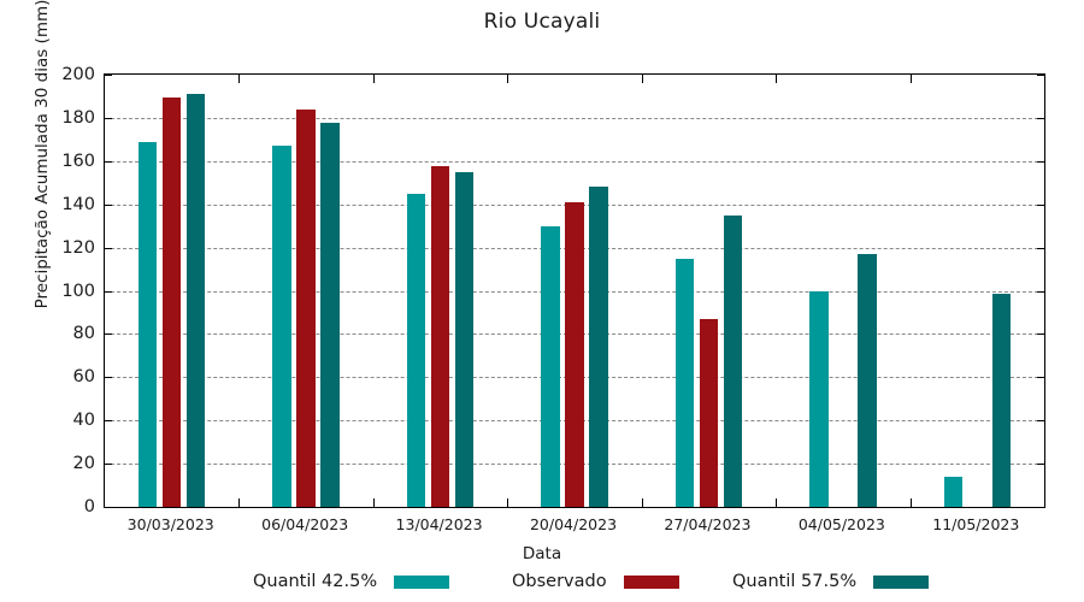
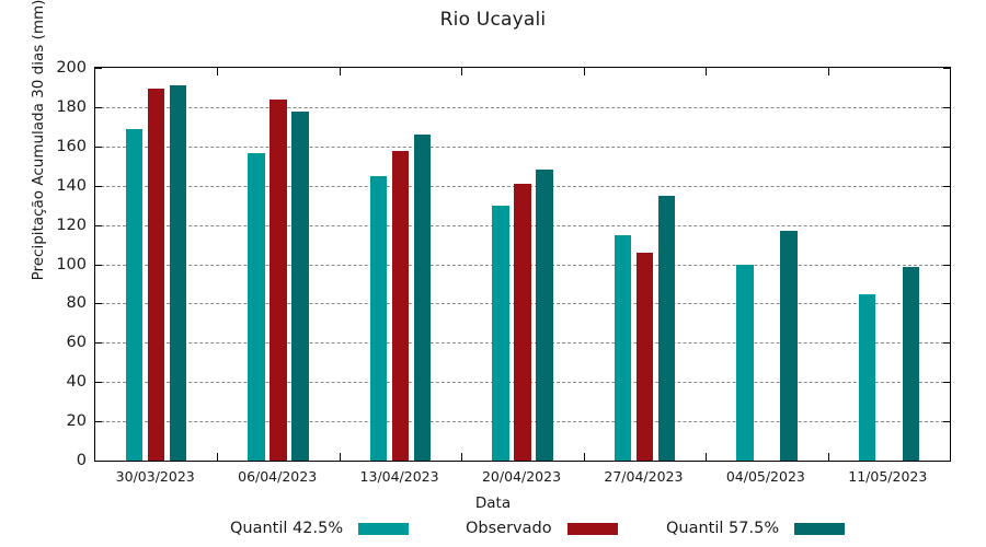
Quantil 42.5%/06/04/2023: 167 -> 156
Quantil 57.5%/13/04/2023: 155 -> 166
Observado/27/04/2023: 87 -> 106
Quantil 42.5%/11/05/2023: 14 -> 84
